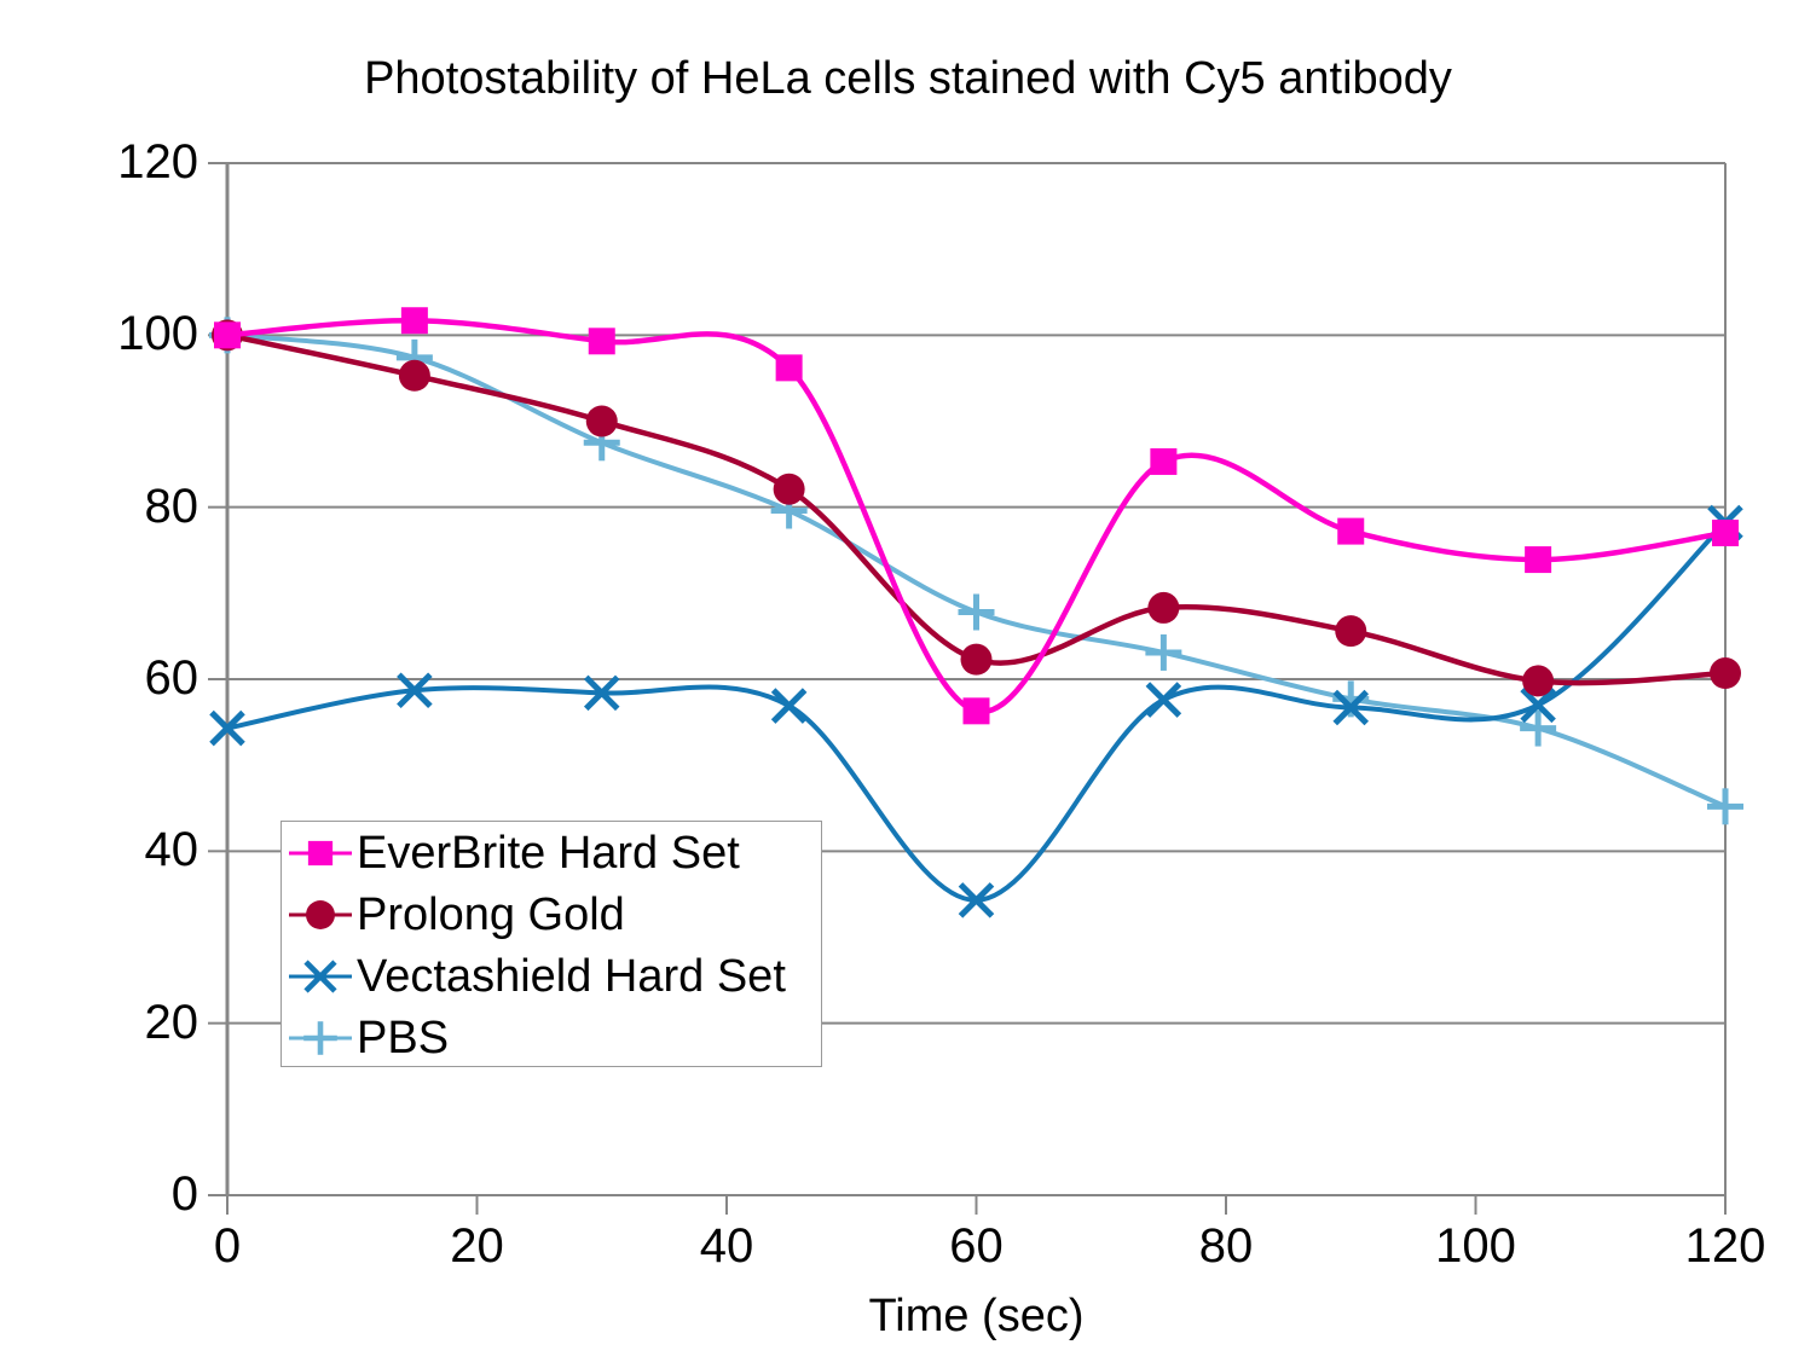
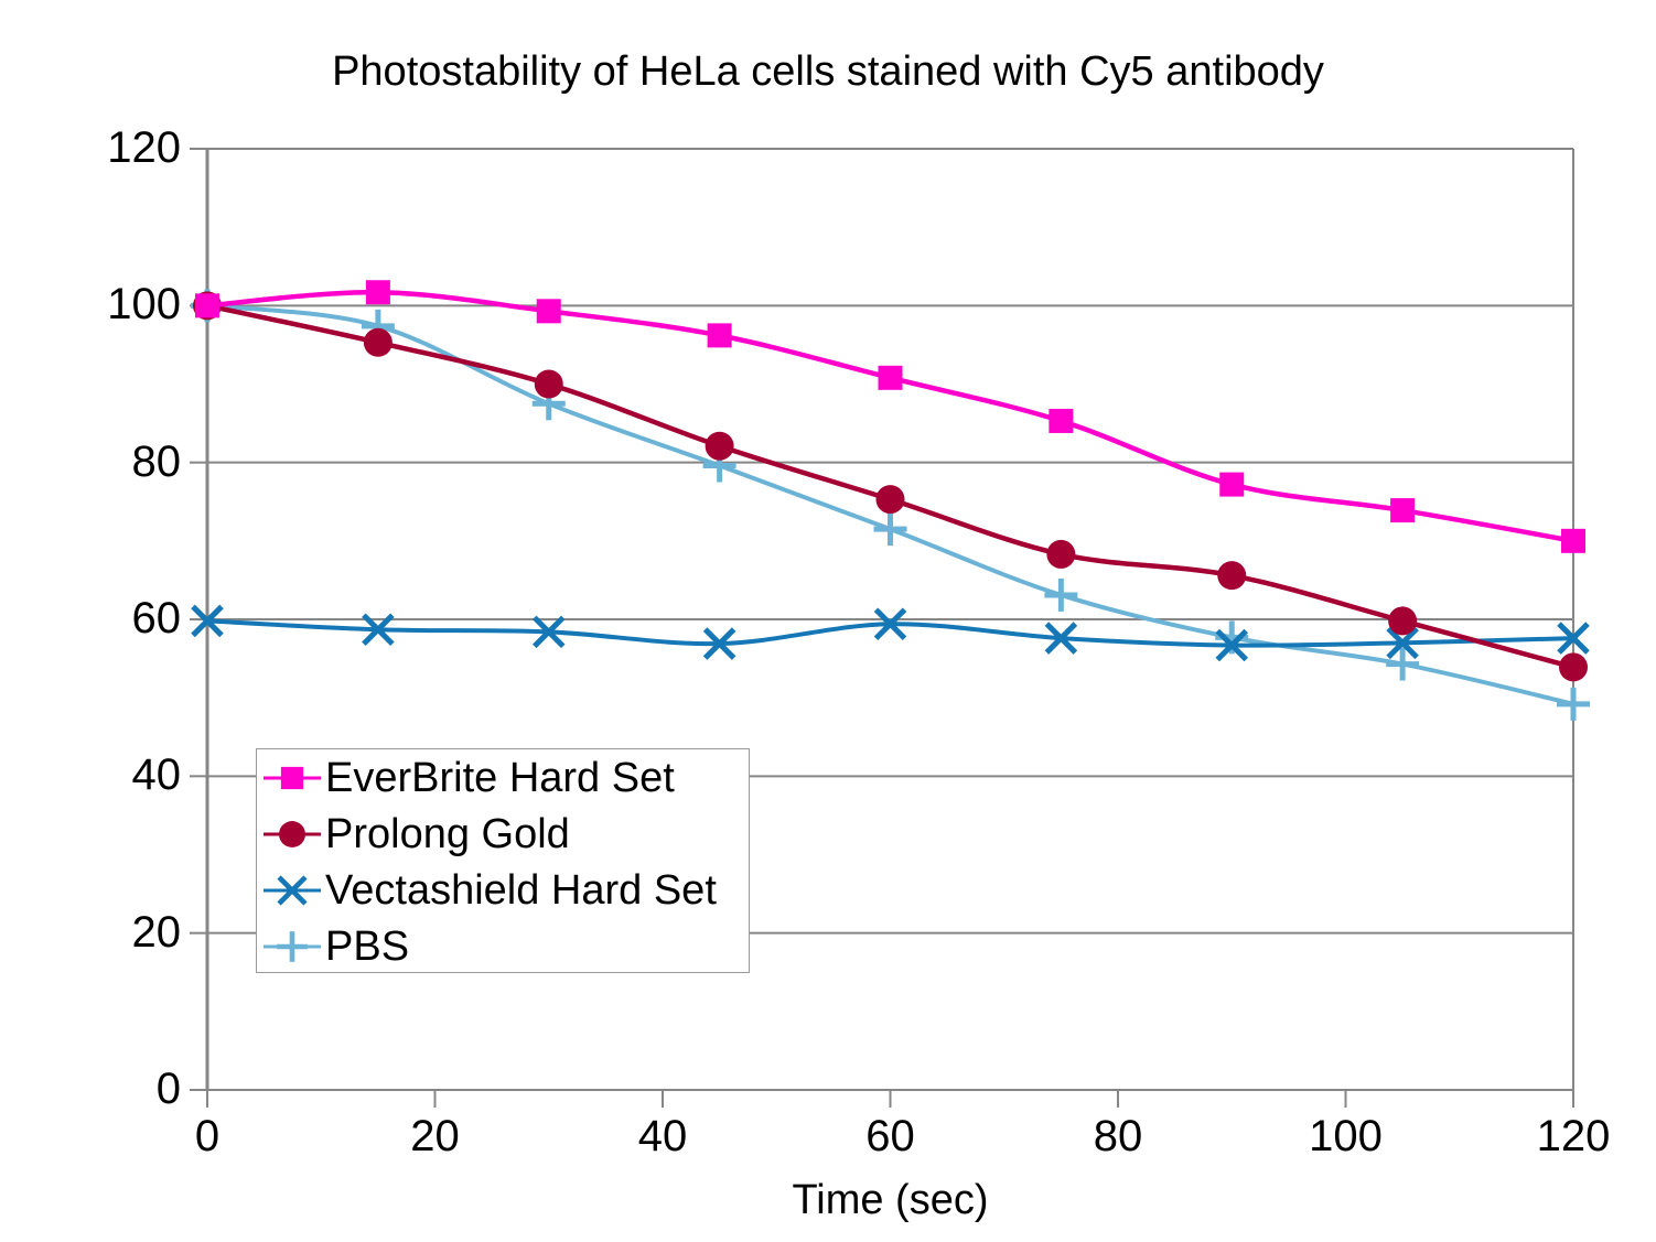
Vectashield Hard Set/0: 54.3 -> 59.8
EverBrite Hard Set/60: 56.3 -> 90.8
Prolong Gold/60: 62.3 -> 75.3
Vectashield Hard Set/60: 34.3 -> 59.4
PBS/60: 67.8 -> 71.5
EverBrite Hard Set/120: 77.0 -> 70.0
Prolong Gold/120: 60.7 -> 53.9
Vectashield Hard Set/120: 78.2 -> 57.6
PBS/120: 45.2 -> 49.2
